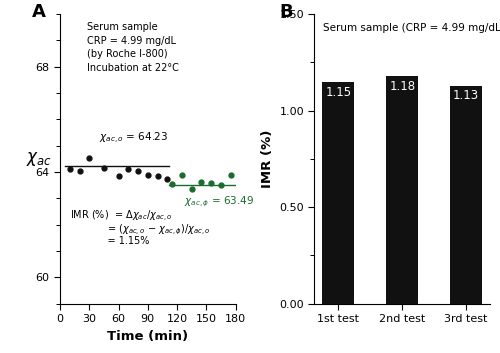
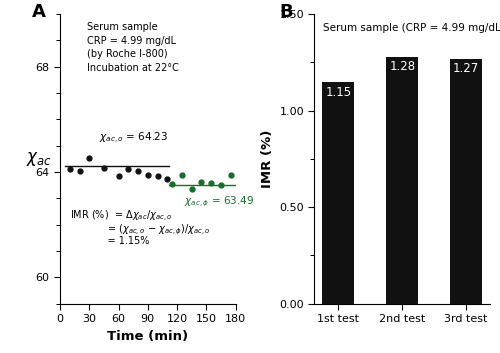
2nd test: 1.18 -> 1.28
3rd test: 1.13 -> 1.27
